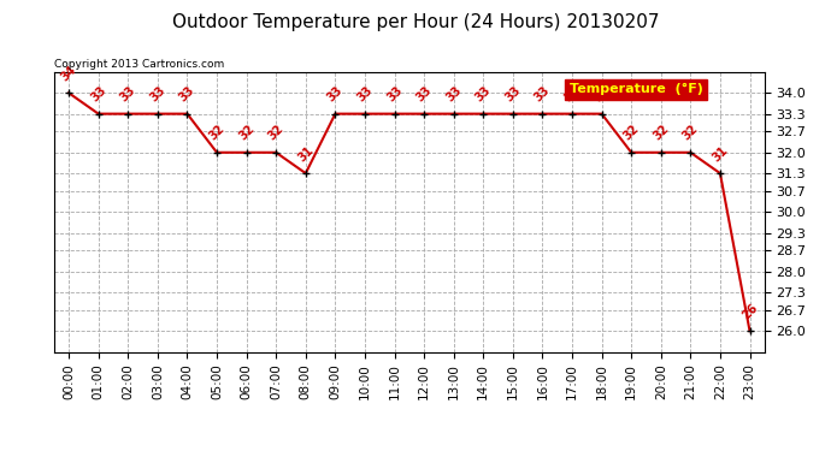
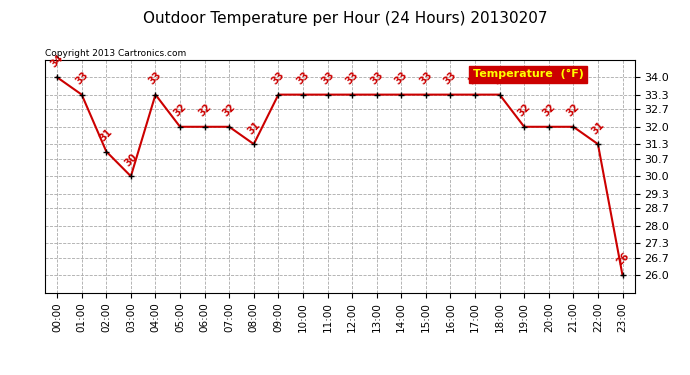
02:00: 33 -> 31
03:00: 33 -> 30
